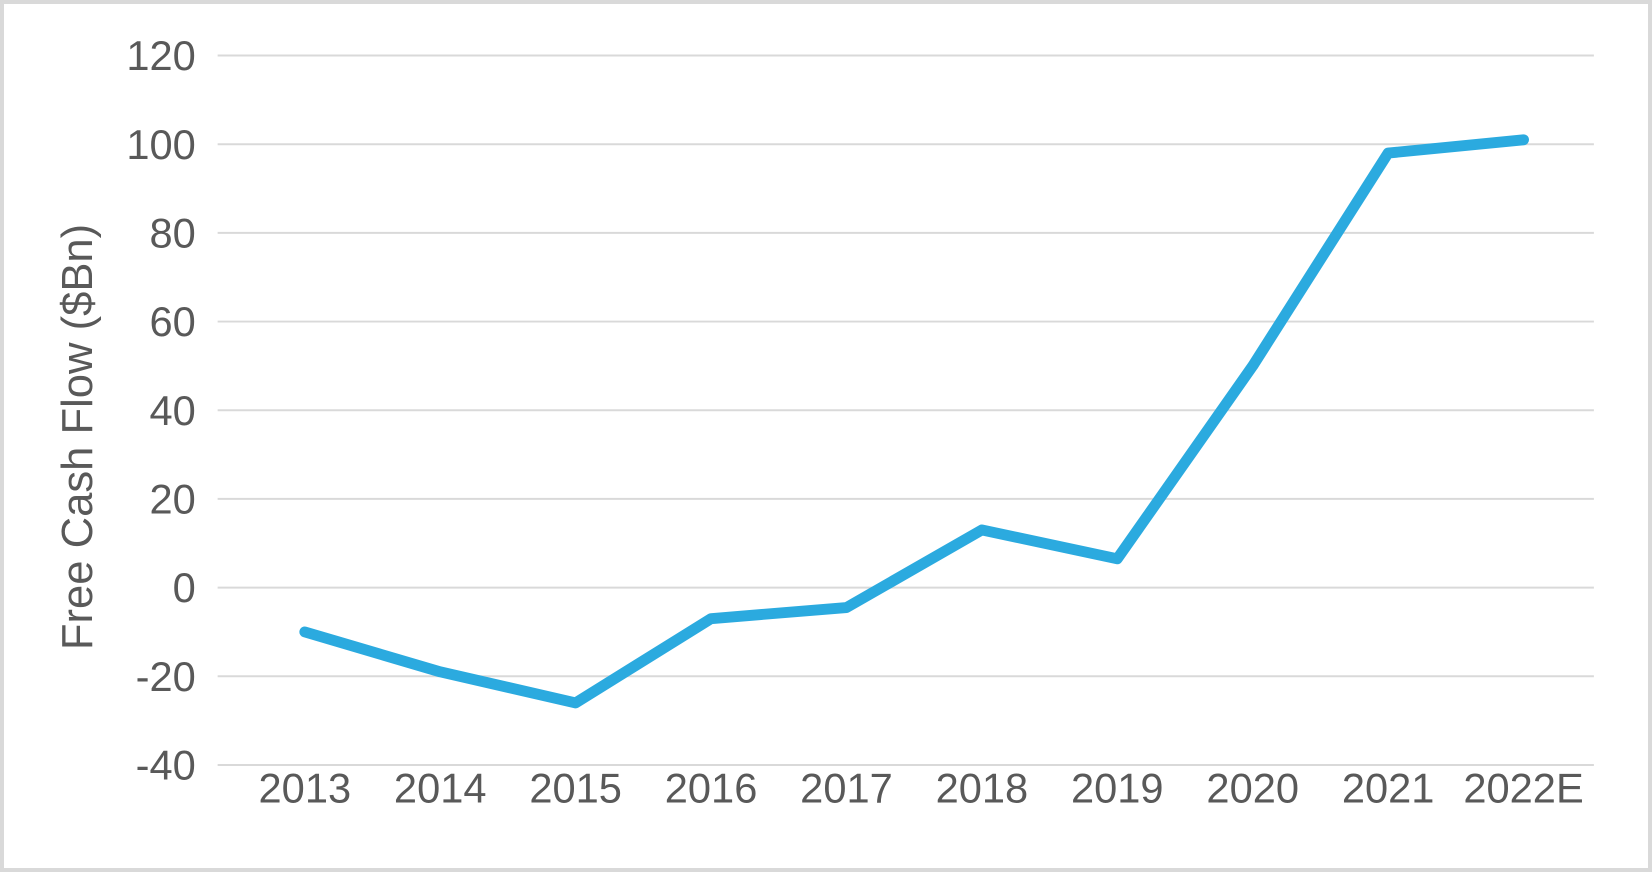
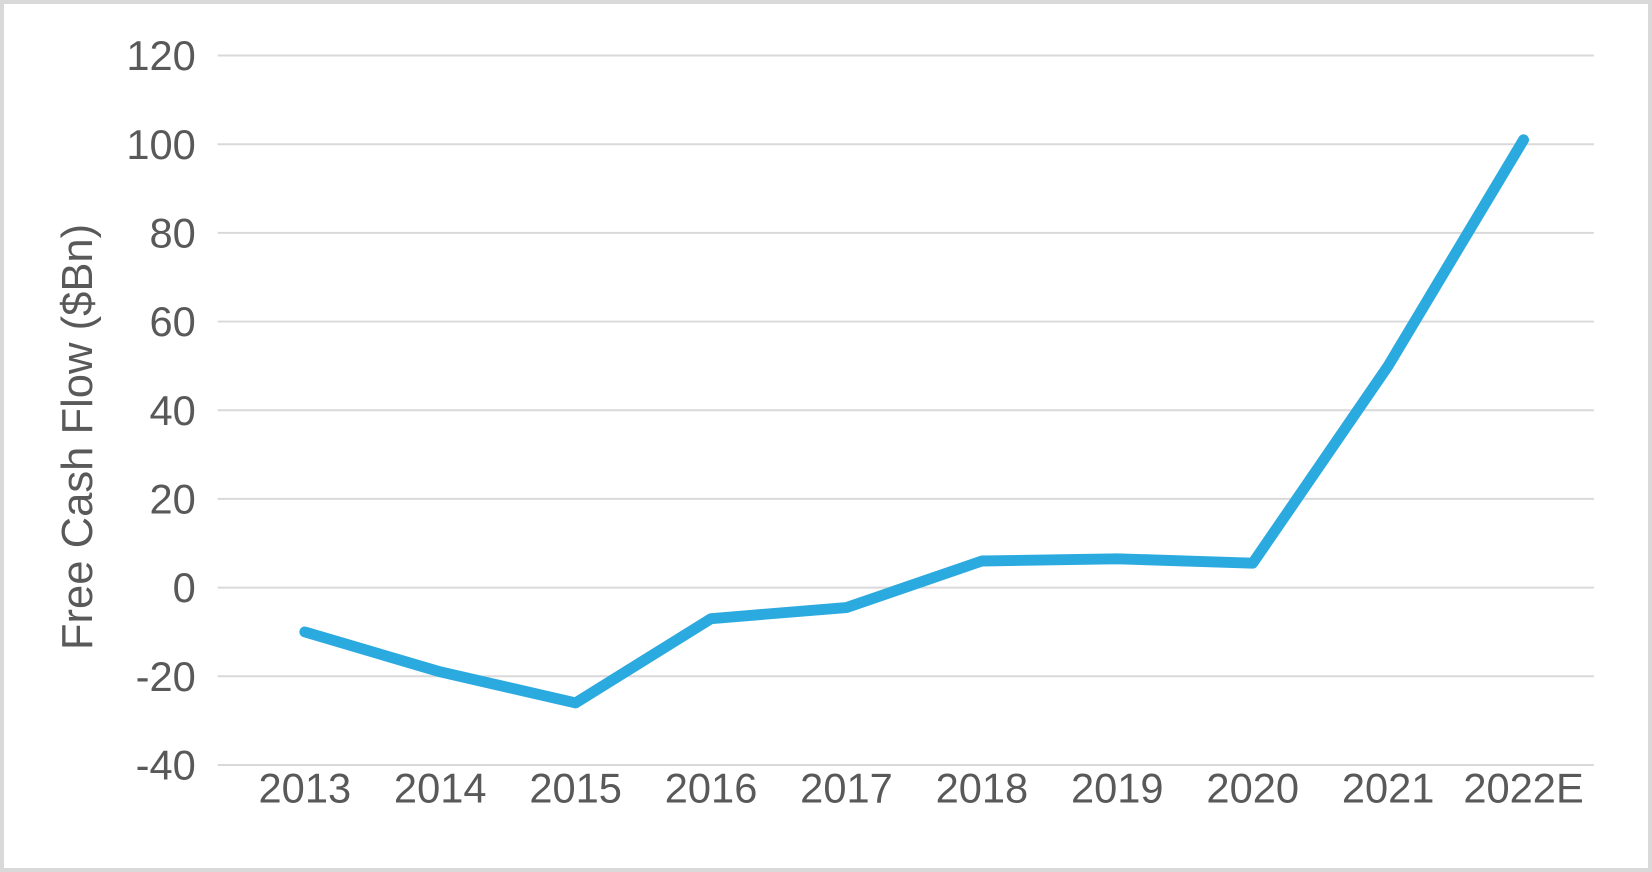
2018: 13 -> 6
2020: 50 -> 6
2021: 98 -> 50
